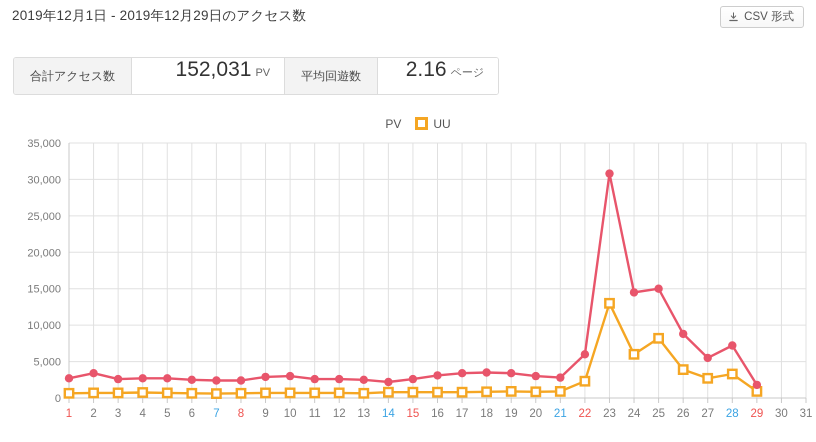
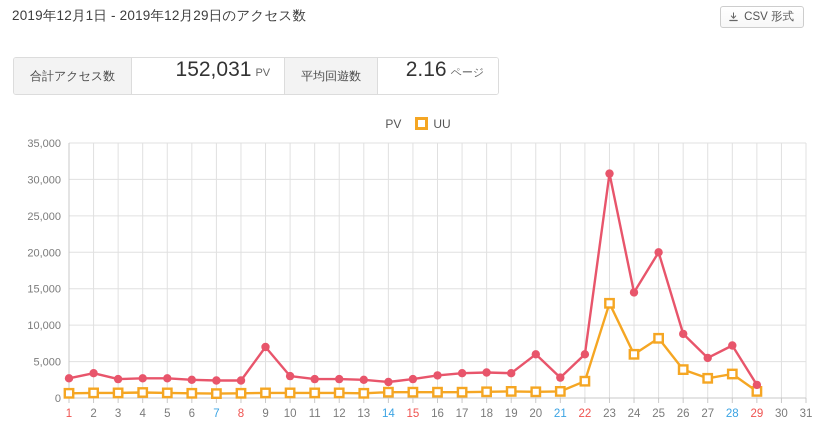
PV/9: 3000 -> 7000
PV/20: 3000 -> 6000
PV/25: 15000 -> 20000
